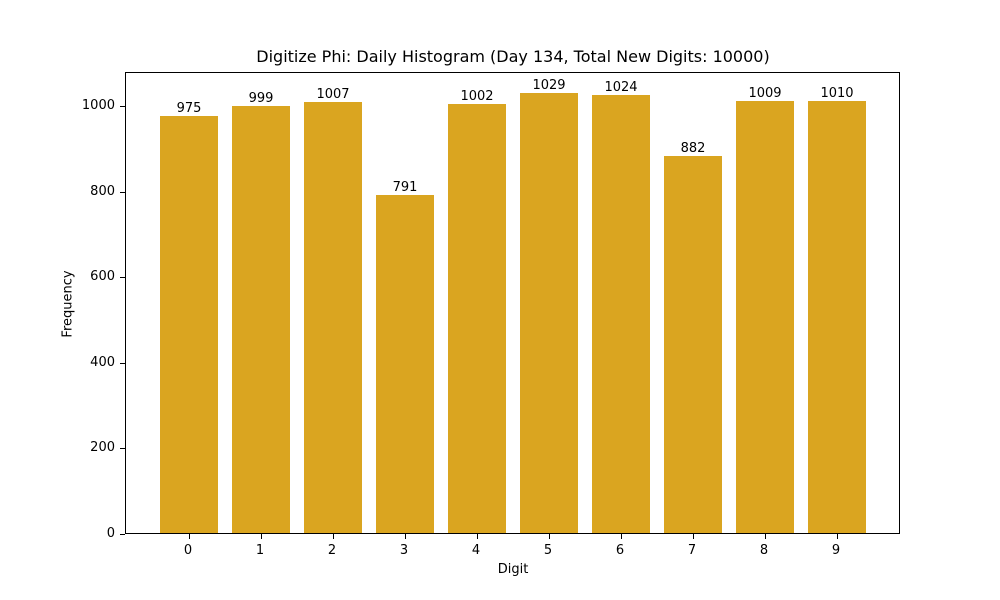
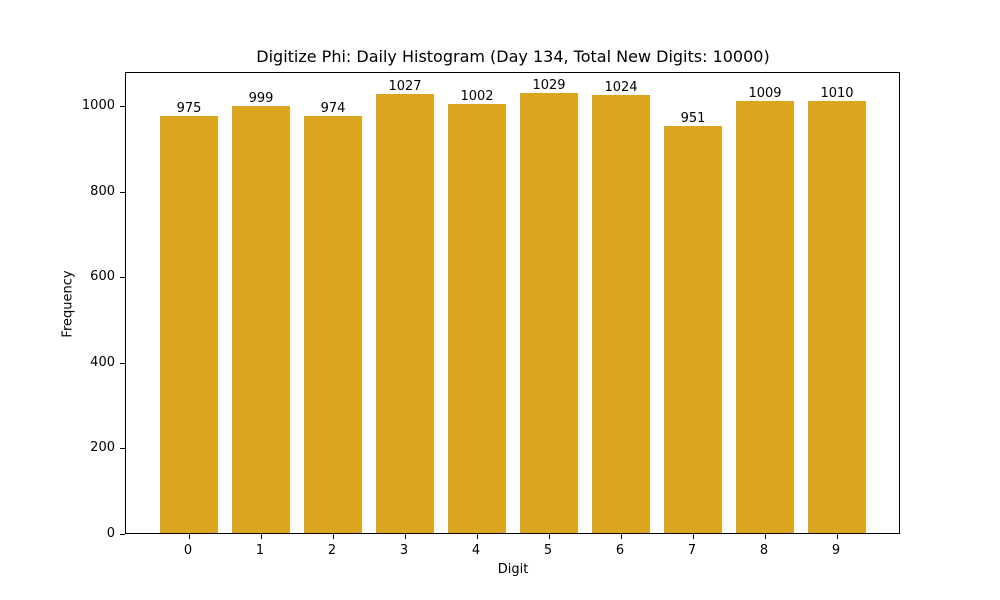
2: 1007 -> 974
3: 791 -> 1027
7: 882 -> 951
